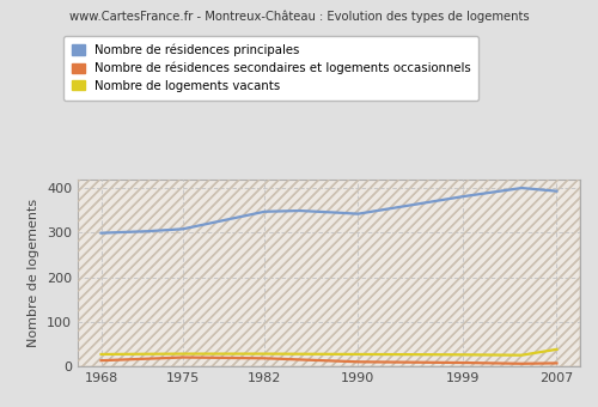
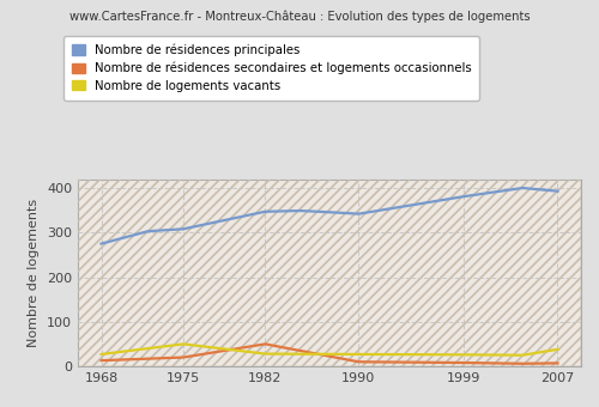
Nombre de résidences principales/1968: 299 -> 275
Nombre de logements vacants/1975: 28 -> 50
Nombre de résidences secondaires et logements occasionnels/1982: 18 -> 50
